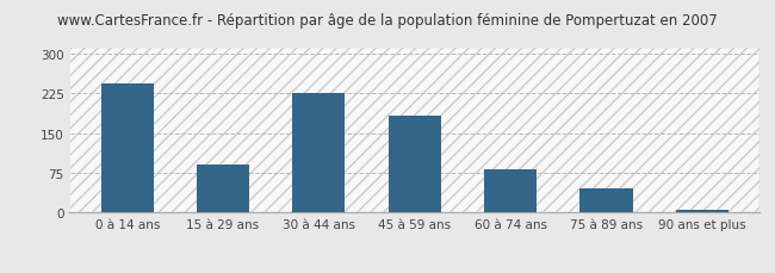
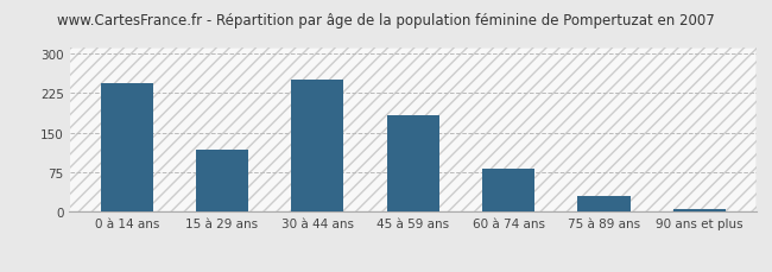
15 à 29 ans: 90 -> 118
30 à 44 ans: 225 -> 250
75 à 89 ans: 45 -> 30
